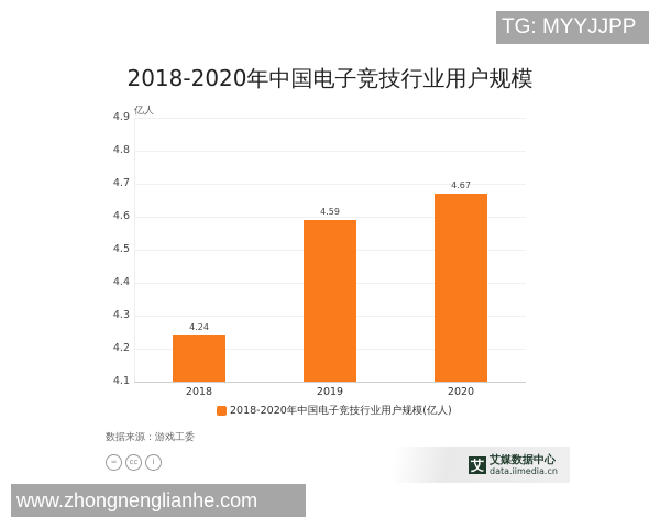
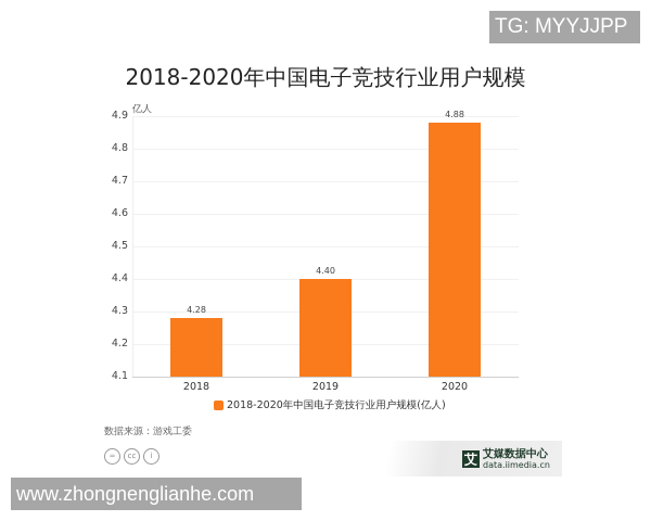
2018: 4.24 -> 4.28
2019: 4.59 -> 4.40
2020: 4.67 -> 4.88
